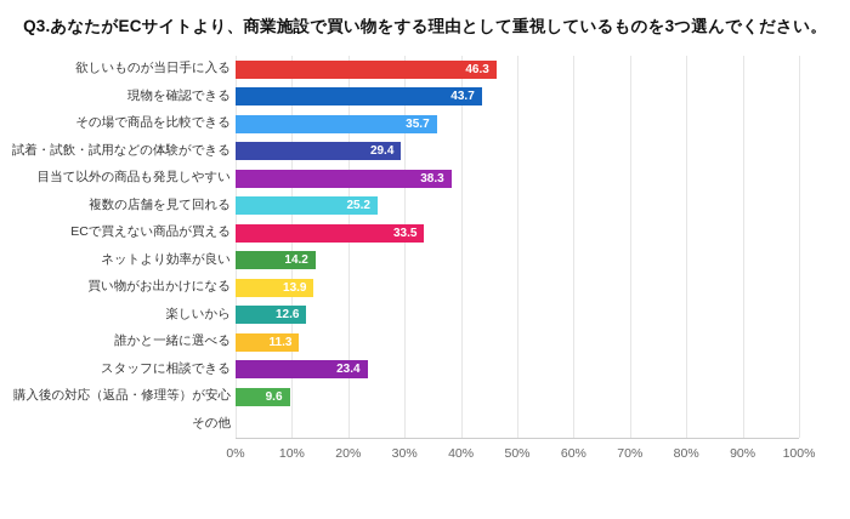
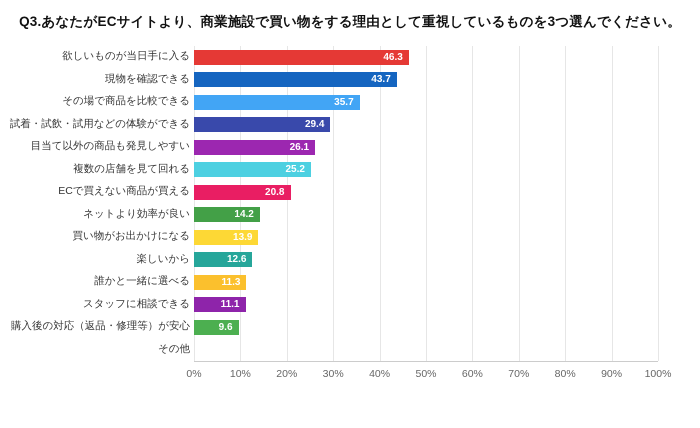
目当て以外の商品も発見しやすい: 38.3 -> 26.1
ECで買えない商品が買える: 33.5 -> 20.8
スタッフに相談できる: 23.4 -> 11.1
